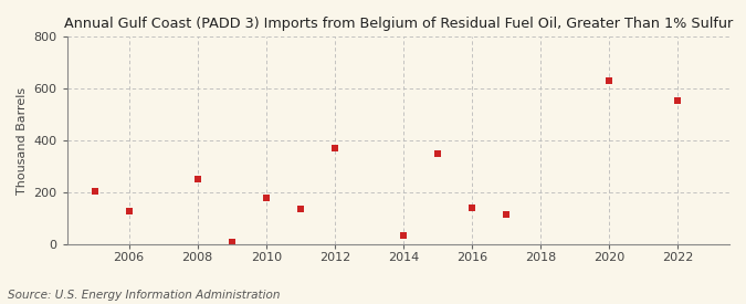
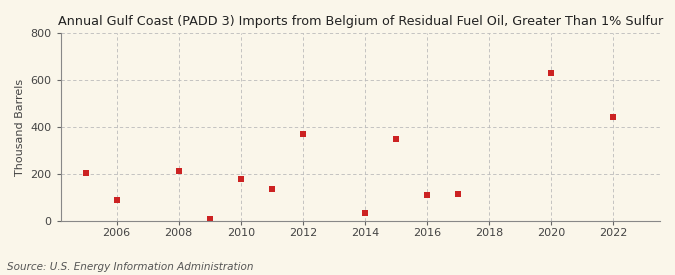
2006: 130 -> 90
2008: 250 -> 215
2016: 140 -> 110
2022: 555 -> 445
